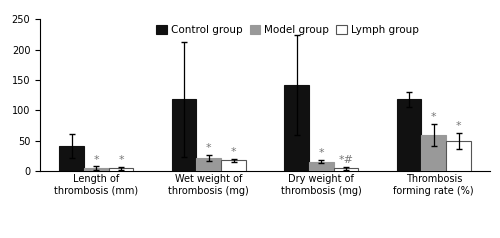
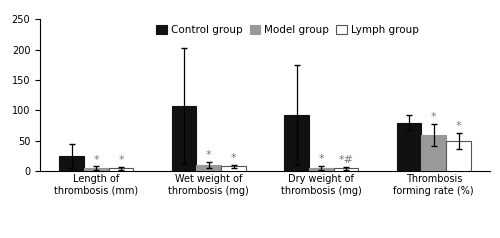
Control group/Length of thrombosis (mm): 42 -> 25
Control group/Wet weight of thrombosis (mg): 118 -> 108
Model group/Wet weight of thrombosis (mg): 22 -> 10
Lymph group/Wet weight of thrombosis (mg): 18 -> 8
Control group/Dry weight of thrombosis (mg): 142 -> 92
Model group/Dry weight of thrombosis (mg): 16 -> 6
Control group/Thrombosis forming rate (%): 118 -> 80
